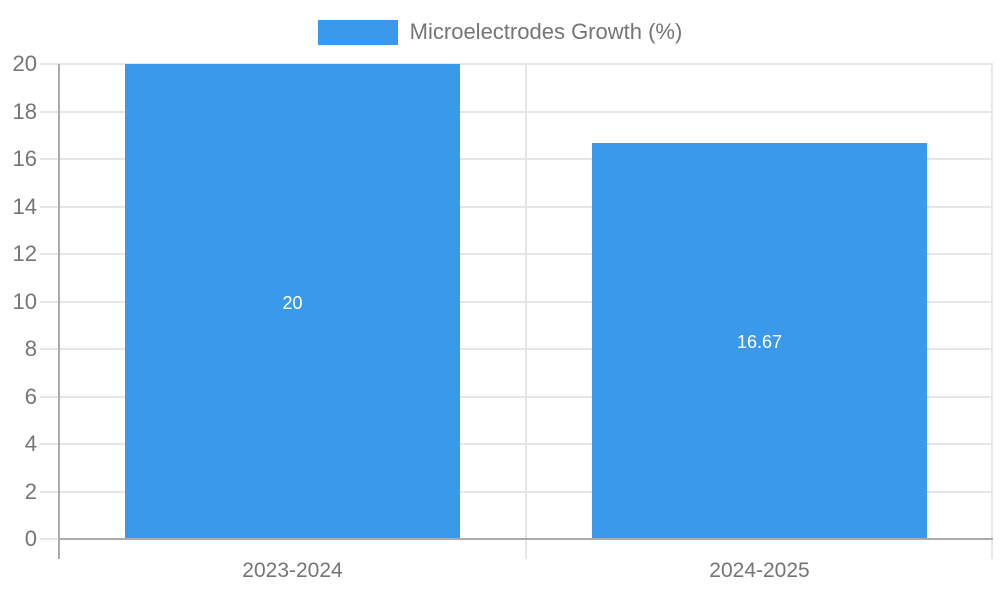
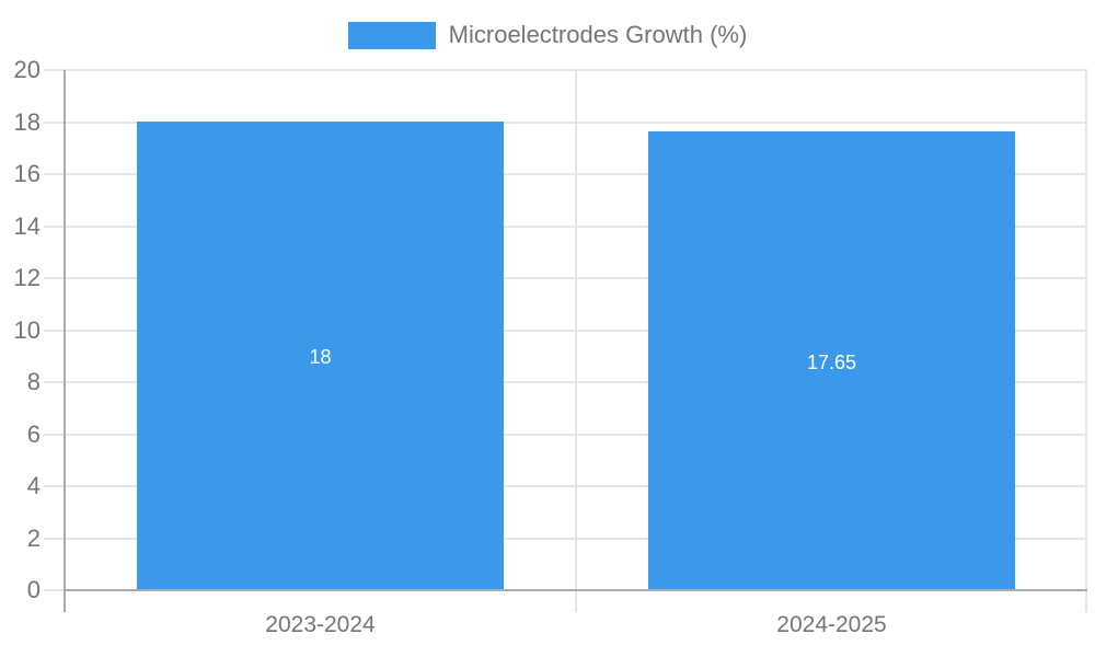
2023-2024: 20 -> 18
2024-2025: 16.67 -> 17.65
